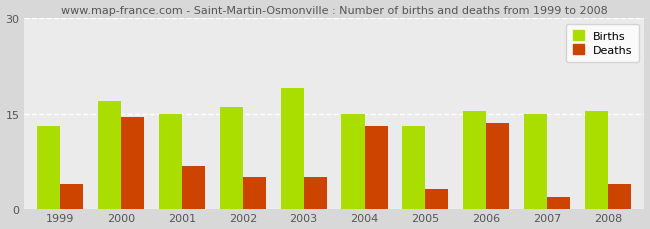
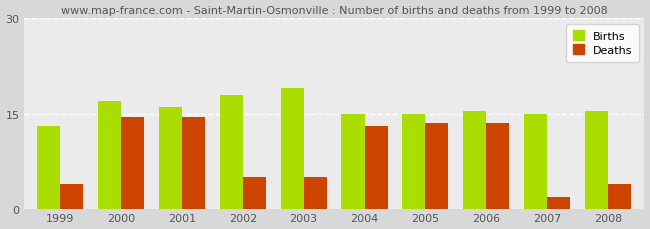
Births/2001: 15.0 -> 16.0
Deaths/2001: 6.8 -> 14.5
Births/2002: 16.0 -> 18.0
Births/2005: 13.0 -> 15.0
Deaths/2005: 3.2 -> 13.5
